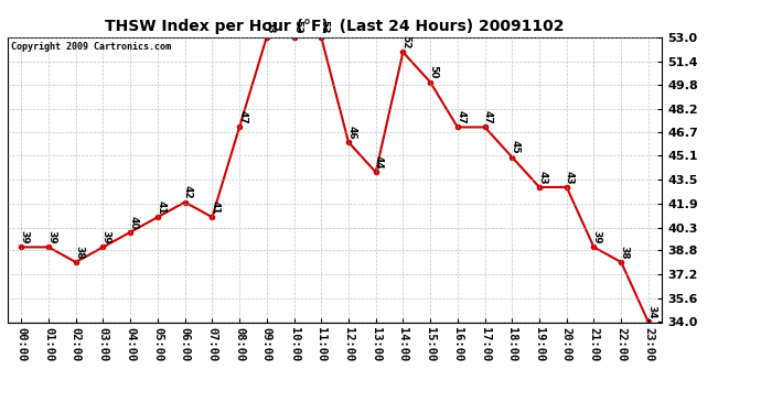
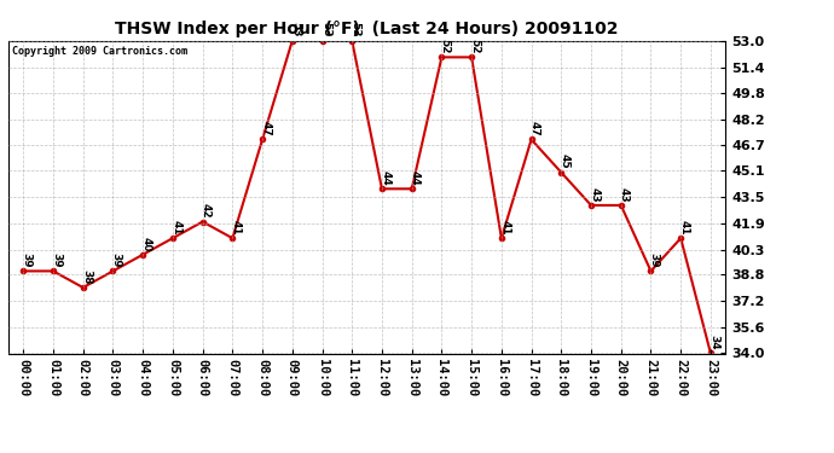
12:00: 46 -> 44
15:00: 50 -> 52
16:00: 47 -> 41
22:00: 38 -> 41
